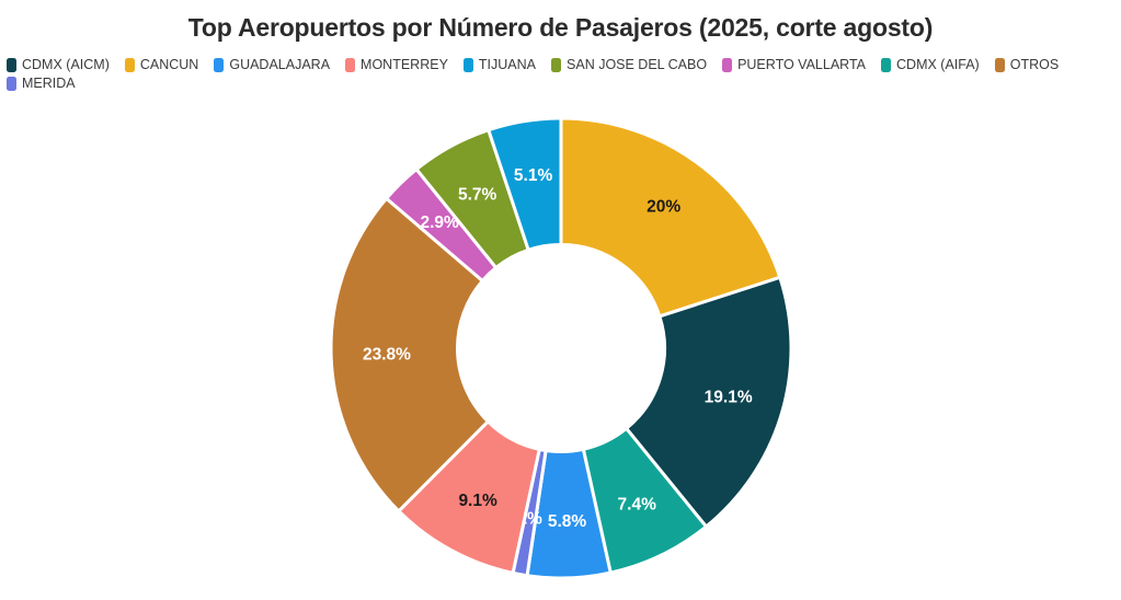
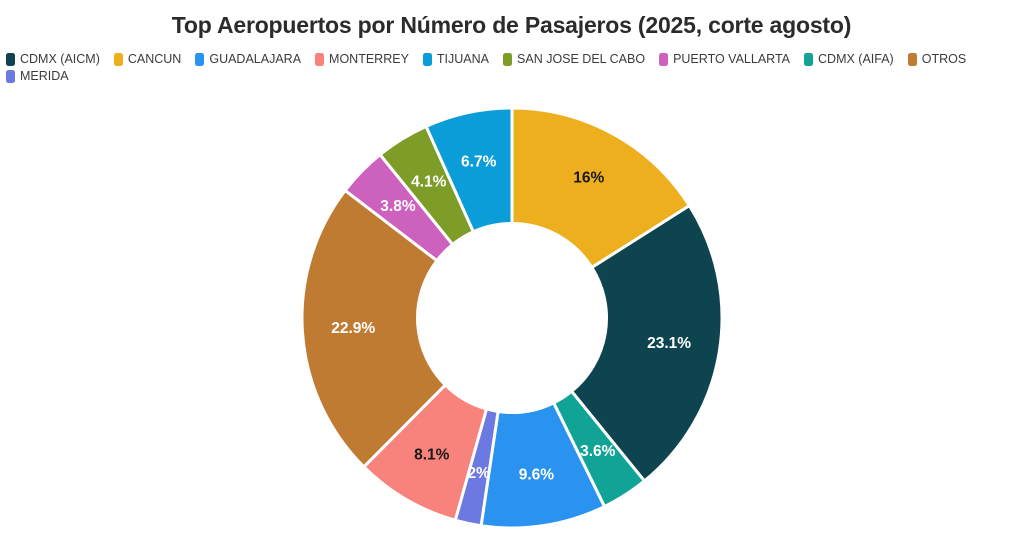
CANCUN: 20% -> 16%
CDMX (AICM): 19.1% -> 23.1%
CDMX (AIFA): 7.4% -> 3.6%
GUADALAJARA: 5.8% -> 9.6%
MERIDA: 1% -> 2%
MONTERREY: 9.1% -> 8.1%
OTROS: 23.8% -> 22.9%
PUERTO VALLARTA: 2.9% -> 3.8%
SAN JOSE DEL CABO: 5.7% -> 4.1%
TIJUANA: 5.1% -> 6.7%
